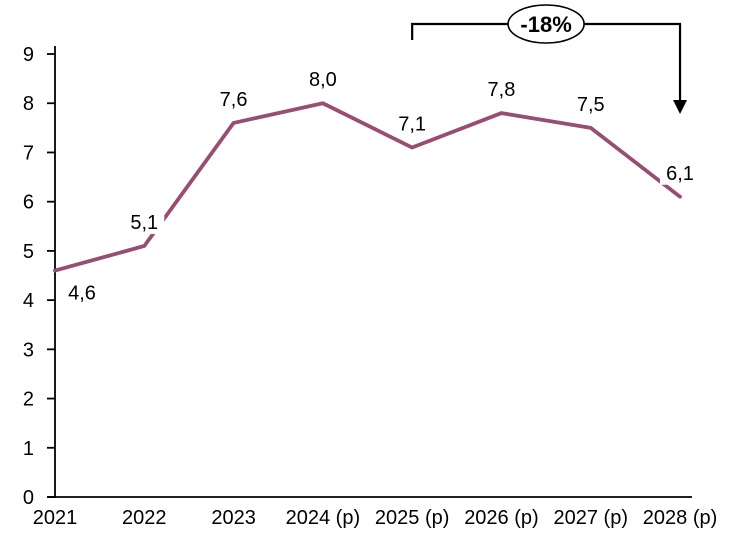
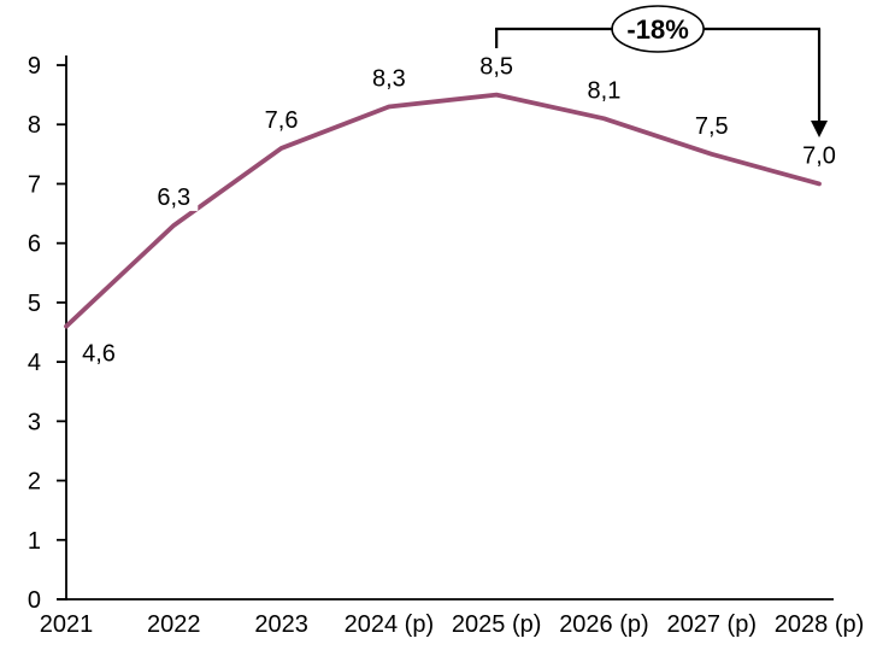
2022: 5,1 -> 6,3
2024 (p): 8,0 -> 8,3
2025 (p): 7,1 -> 8,5
2026 (p): 7,8 -> 8,1
2028 (p): 6,1 -> 7,0
